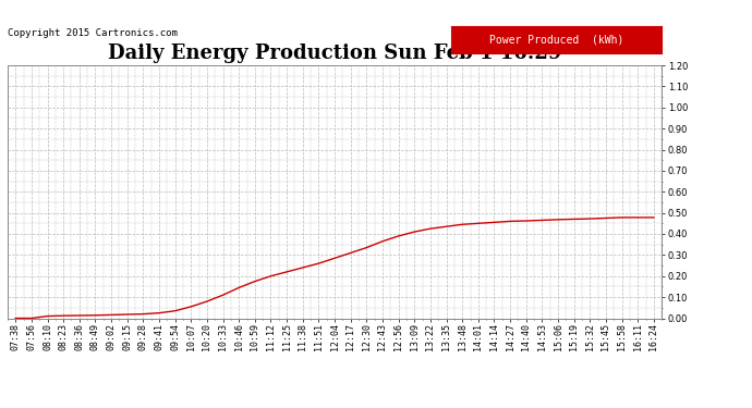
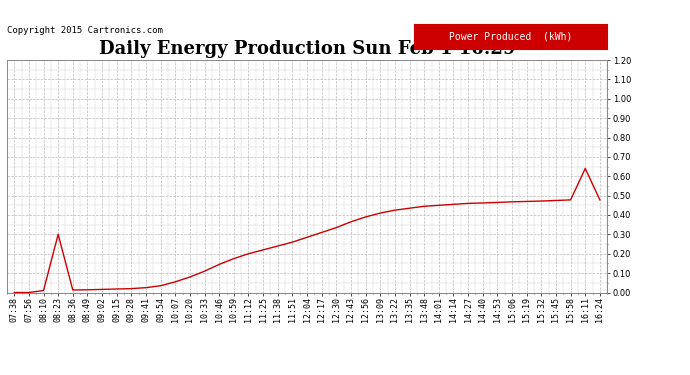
08:23: 0.01 -> 0.30
16:11: 0.48 -> 0.64
